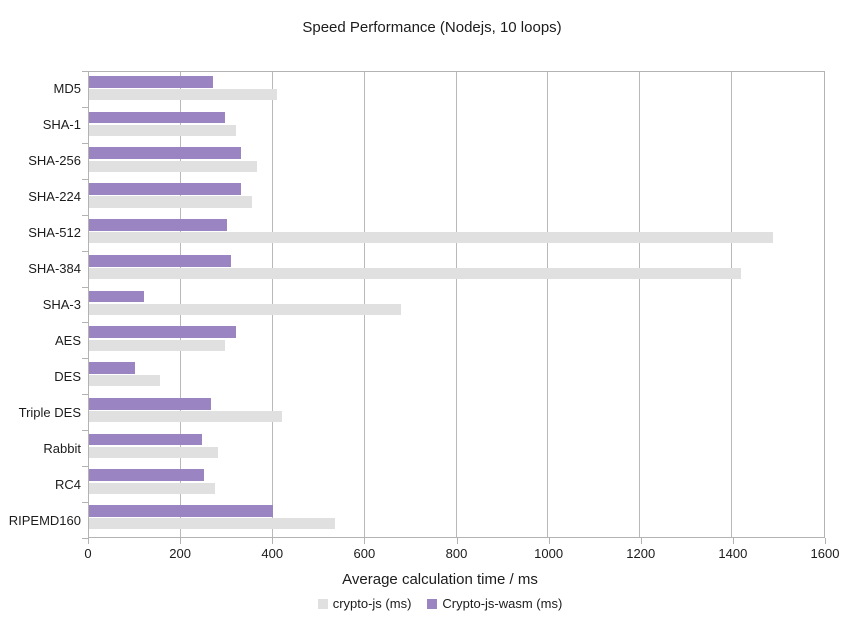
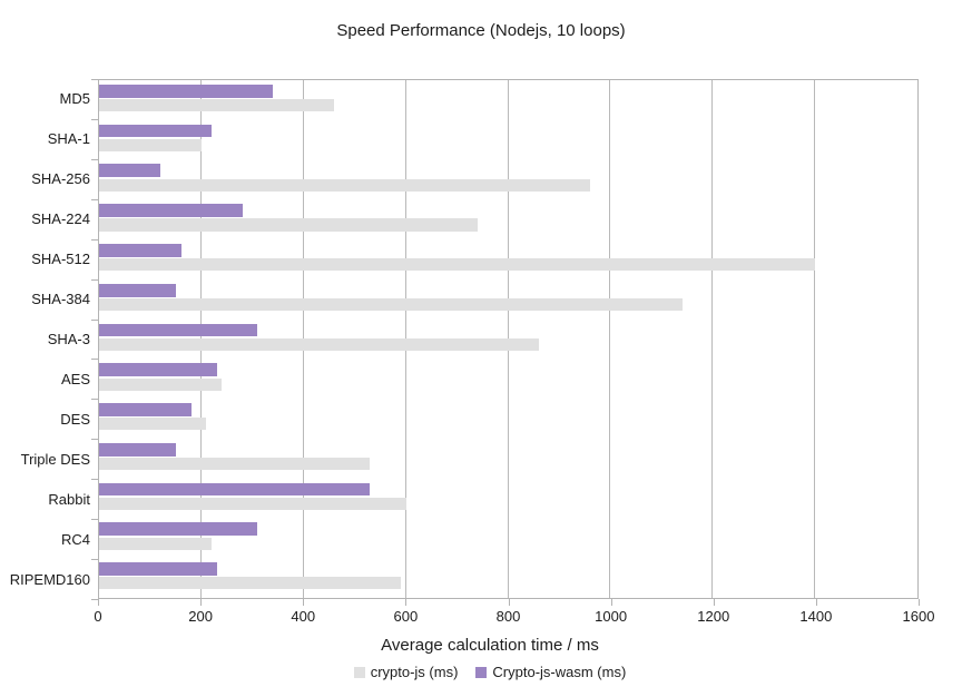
crypto-js (ms)/MD5: 410 -> 460
Crypto-js-wasm (ms)/MD5: 270 -> 340
crypto-js (ms)/SHA-1: 320 -> 200
Crypto-js-wasm (ms)/SHA-1: 300 -> 220
crypto-js (ms)/SHA-256: 360 -> 960
Crypto-js-wasm (ms)/SHA-256: 330 -> 120
crypto-js (ms)/SHA-224: 360 -> 740
Crypto-js-wasm (ms)/SHA-224: 330 -> 280
crypto-js (ms)/SHA-512: 1490 -> 1400
Crypto-js-wasm (ms)/SHA-512: 300 -> 160
crypto-js (ms)/SHA-384: 1420 -> 1140
Crypto-js-wasm (ms)/SHA-384: 310 -> 150
crypto-js (ms)/SHA-3: 680 -> 860
Crypto-js-wasm (ms)/SHA-3: 120 -> 310
crypto-js (ms)/AES: 300 -> 240
Crypto-js-wasm (ms)/AES: 320 -> 230
crypto-js (ms)/DES: 160 -> 210
Crypto-js-wasm (ms)/DES: 100 -> 180
crypto-js (ms)/Triple DES: 420 -> 530
Crypto-js-wasm (ms)/Triple DES: 260 -> 150
crypto-js (ms)/Rabbit: 280 -> 600
Crypto-js-wasm (ms)/Rabbit: 240 -> 530
crypto-js (ms)/RC4: 280 -> 220
Crypto-js-wasm (ms)/RC4: 250 -> 310
crypto-js (ms)/RIPEMD160: 540 -> 590
Crypto-js-wasm (ms)/RIPEMD160: 400 -> 230
